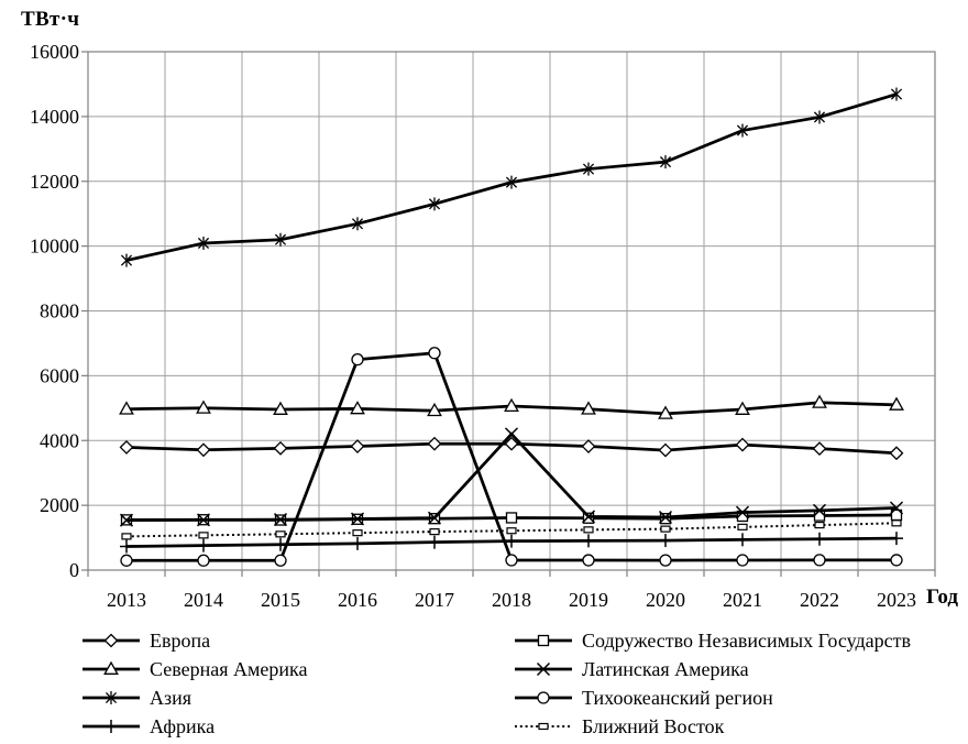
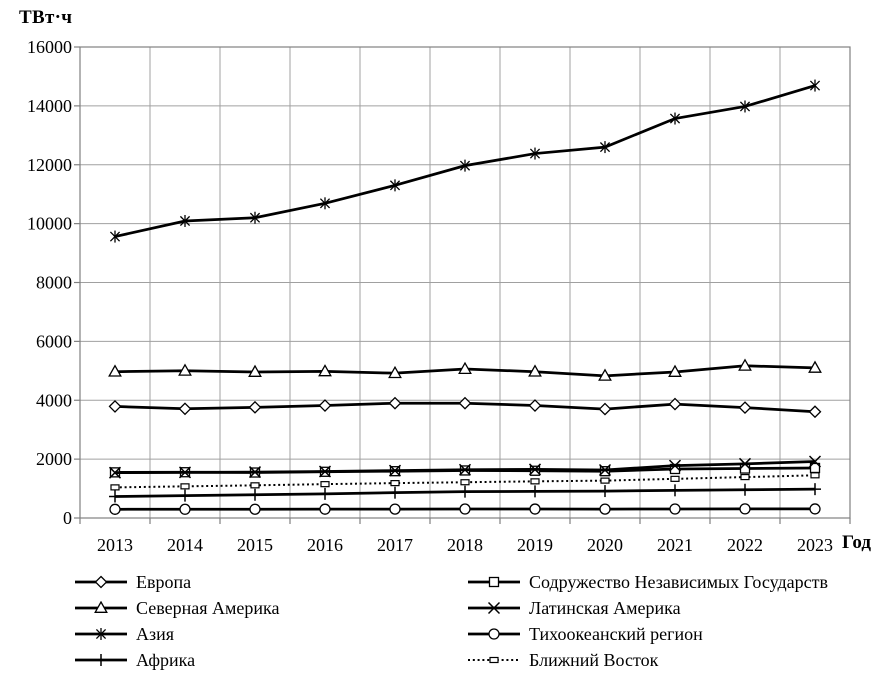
Тихоокеанский регион/2016: 6500 -> 300
Тихоокеанский регион/2017: 6700 -> 300
Латинская Америка/2018: 4200 -> 1600
